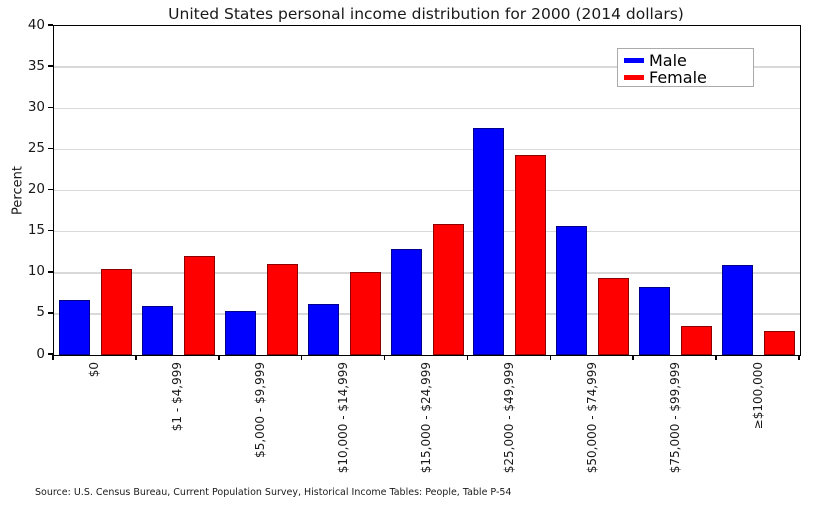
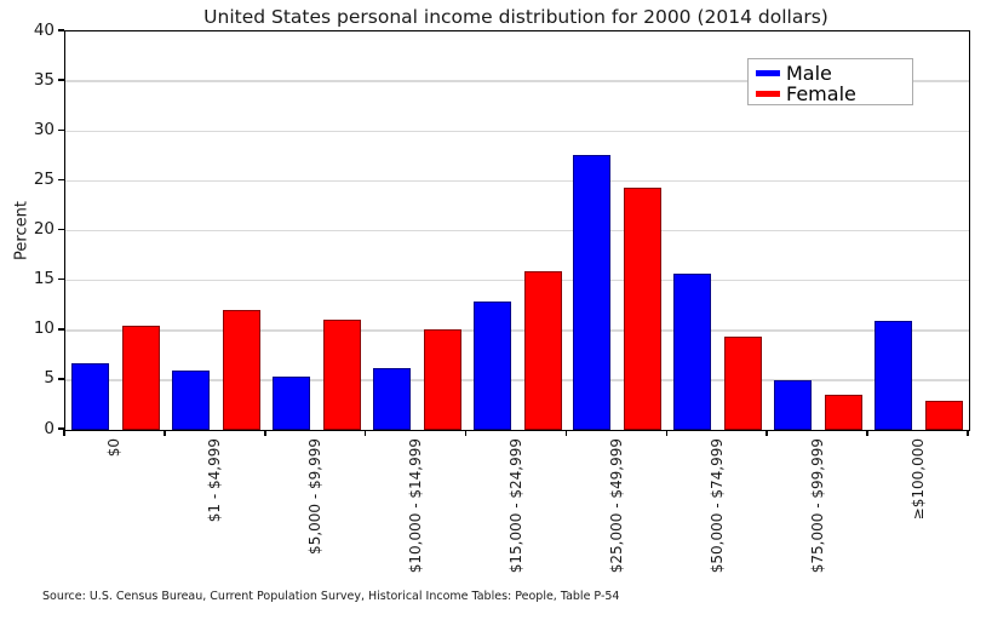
Male/$75,000 - $99,999: 8 -> 5
